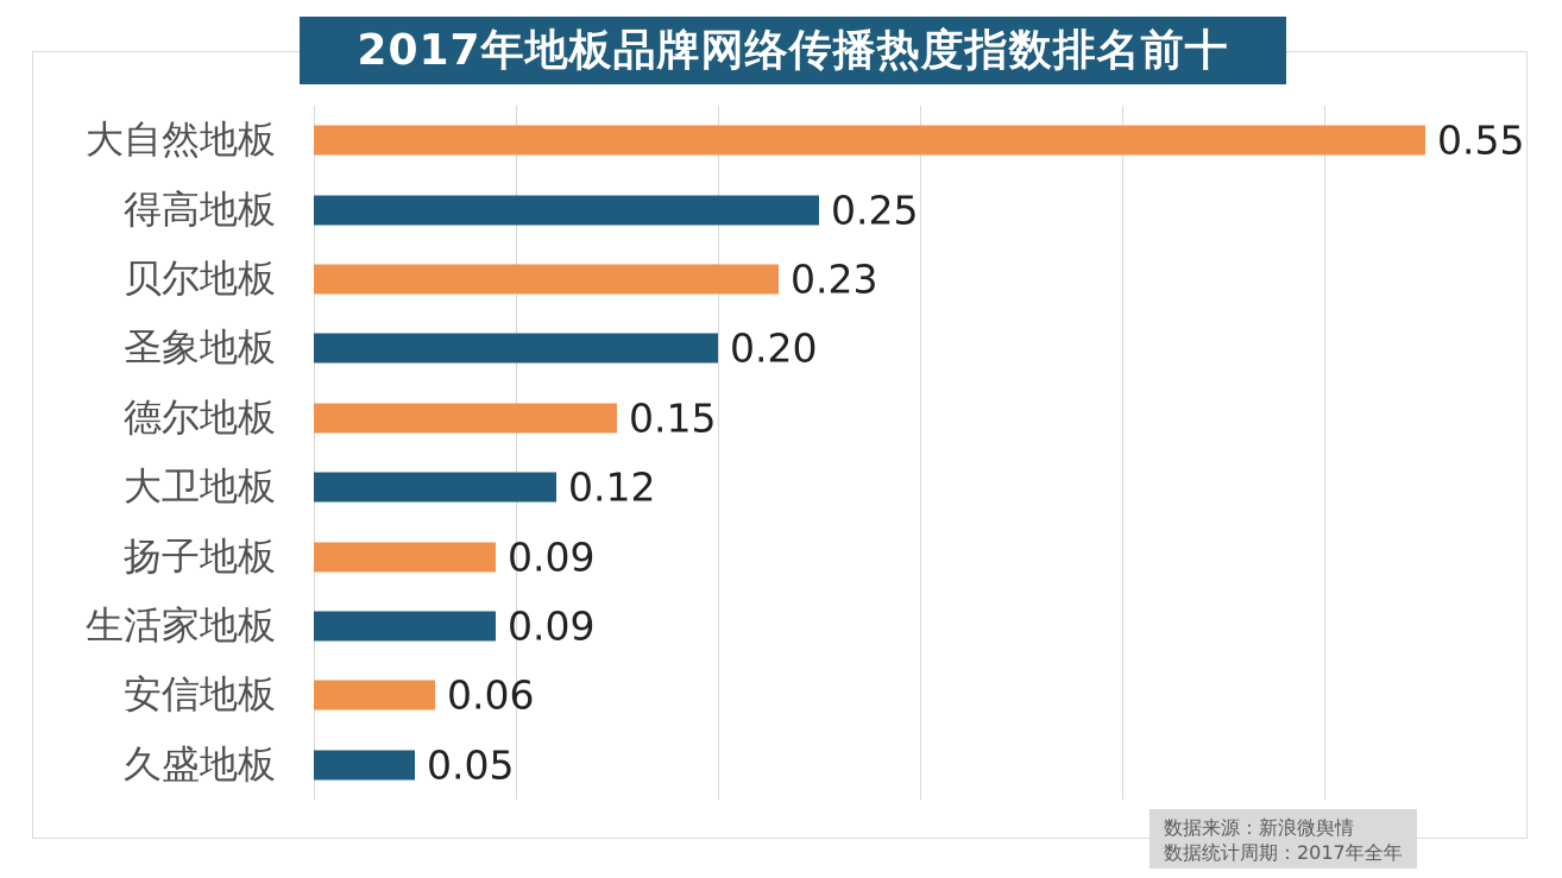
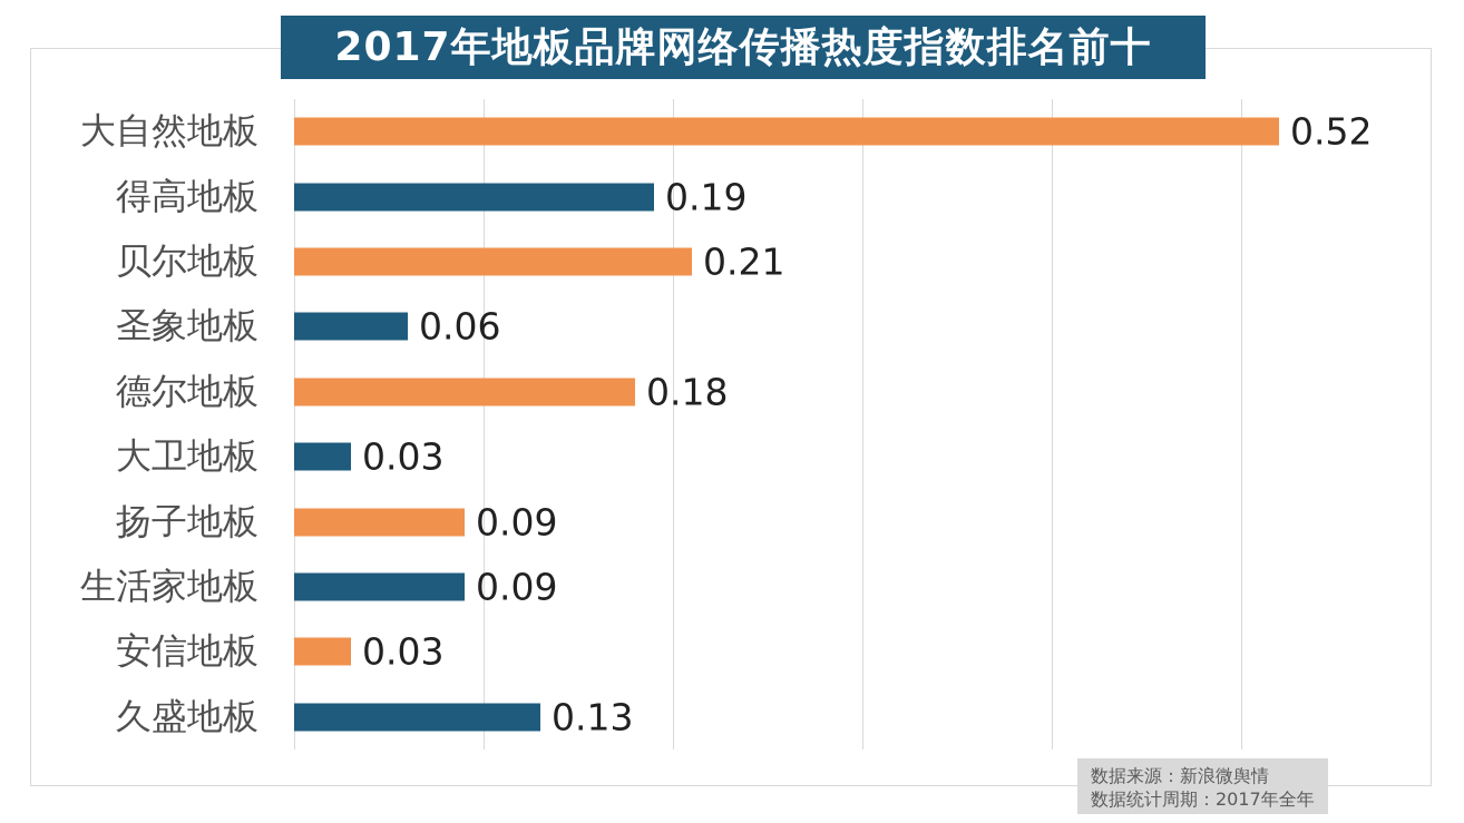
大自然地板: 0.55 -> 0.52
得高地板: 0.25 -> 0.19
贝尔地板: 0.23 -> 0.21
圣象地板: 0.20 -> 0.06
德尔地板: 0.15 -> 0.18
大卫地板: 0.12 -> 0.03
安信地板: 0.06 -> 0.03
久盛地板: 0.05 -> 0.13
